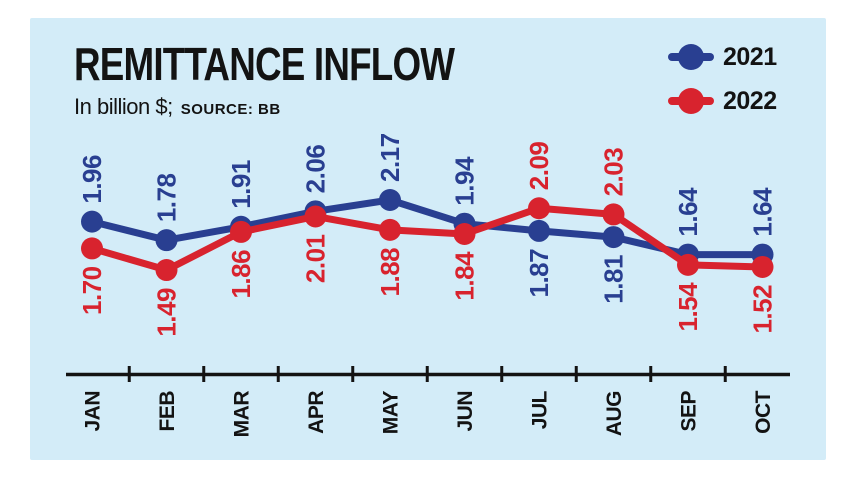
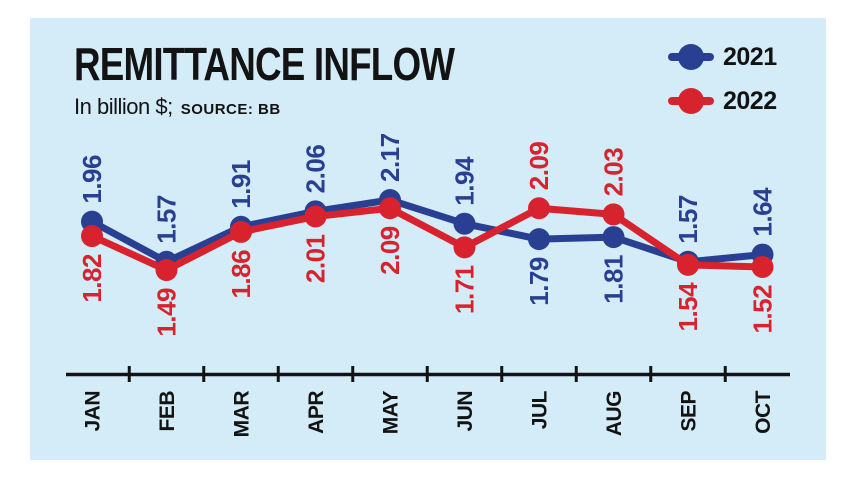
2022/JAN: 1.70 -> 1.82
2021/FEB: 1.78 -> 1.57
2022/MAY: 1.88 -> 2.09
2022/JUN: 1.84 -> 1.71
2021/JUL: 1.87 -> 1.79
2021/SEP: 1.64 -> 1.57
